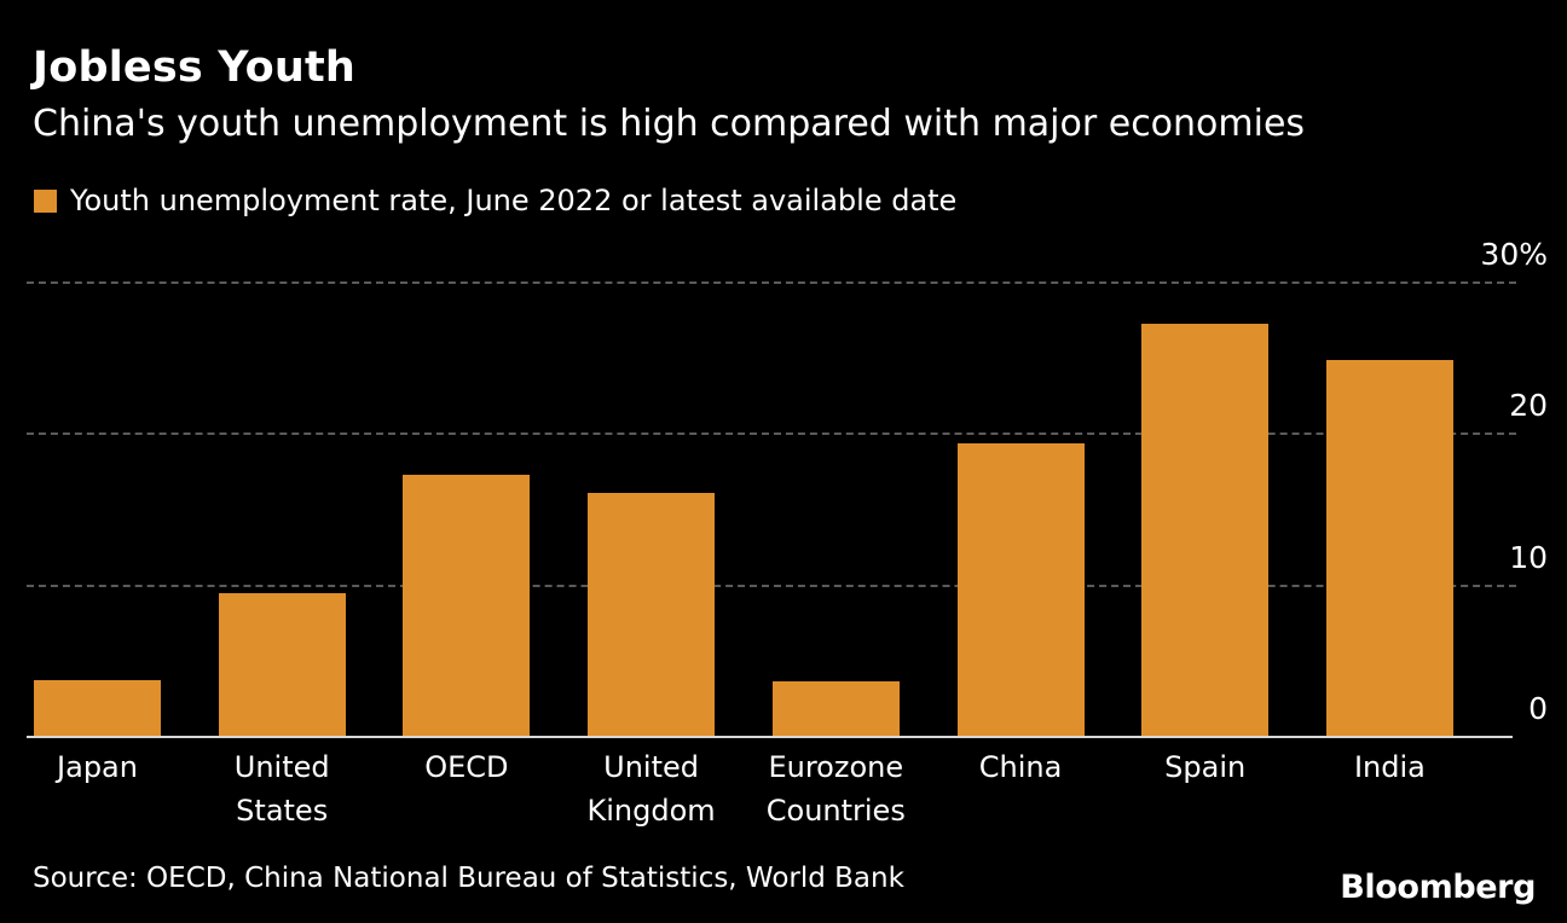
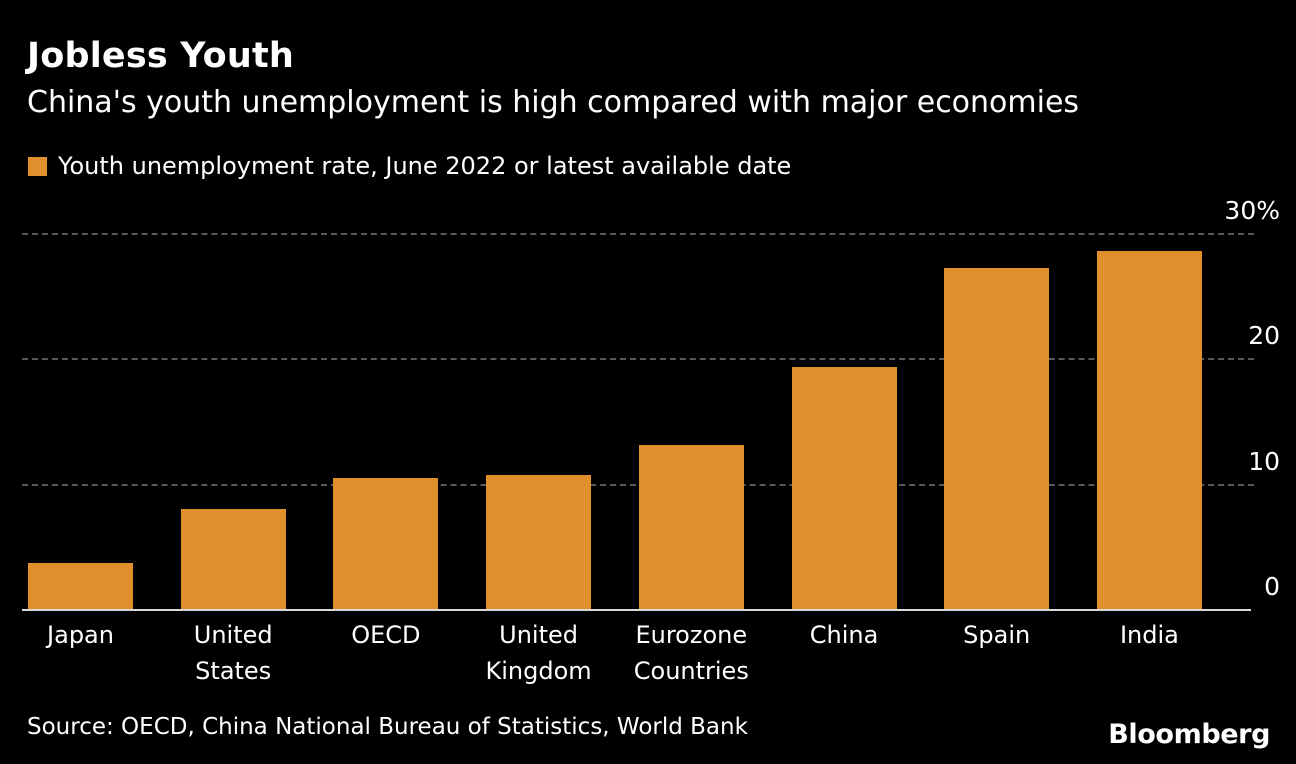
United States: 9.4% -> 8.0%
OECD: 17.2% -> 10.4%
United Kingdom: 16.0% -> 10.7%
Eurozone Countries: 3.6% -> 13.1%
India: 24.8% -> 28.5%
